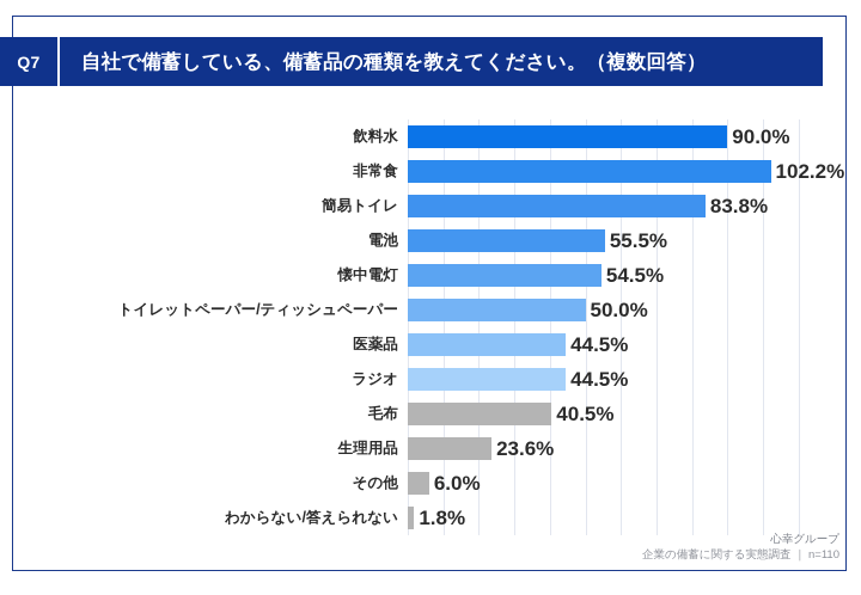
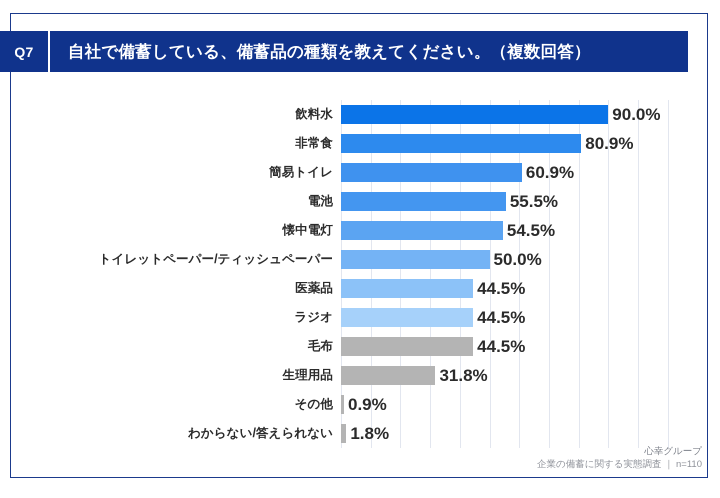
非常食: 102.2% -> 80.9%
簡易トイレ: 83.8% -> 60.9%
毛布: 40.5% -> 44.5%
生理用品: 23.6% -> 31.8%
その他: 6.0% -> 0.9%
